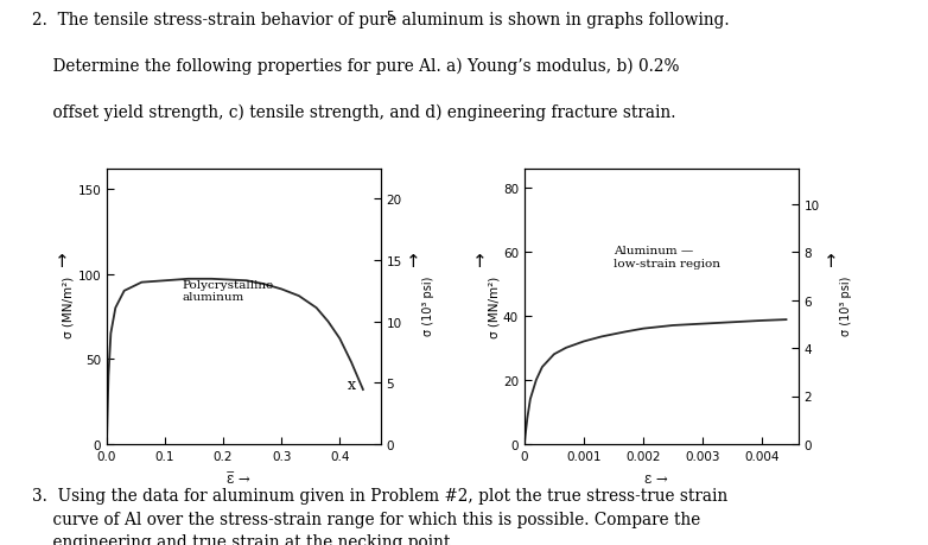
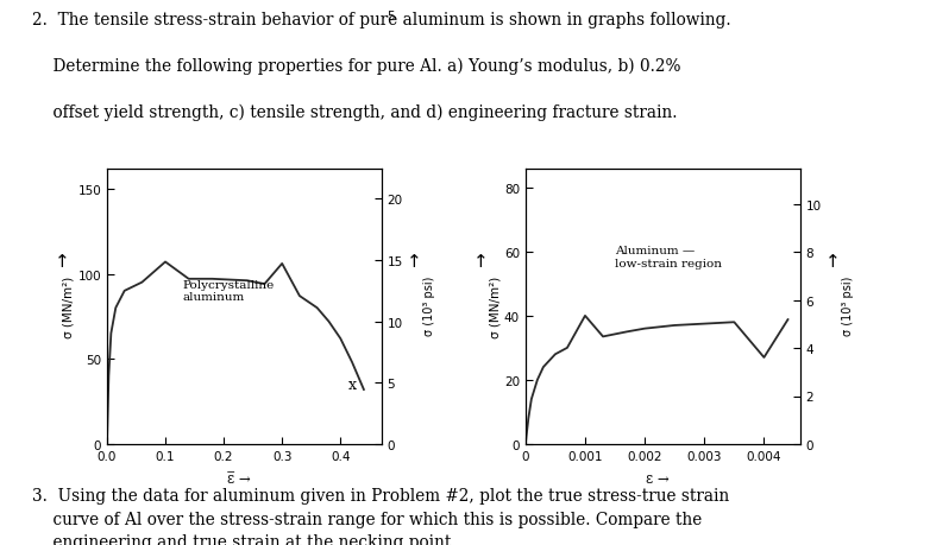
0.1: 96 -> 107
0.3: 91 -> 106
0.001: 32.0 -> 40.0
0.004: 38.5 -> 27.0
